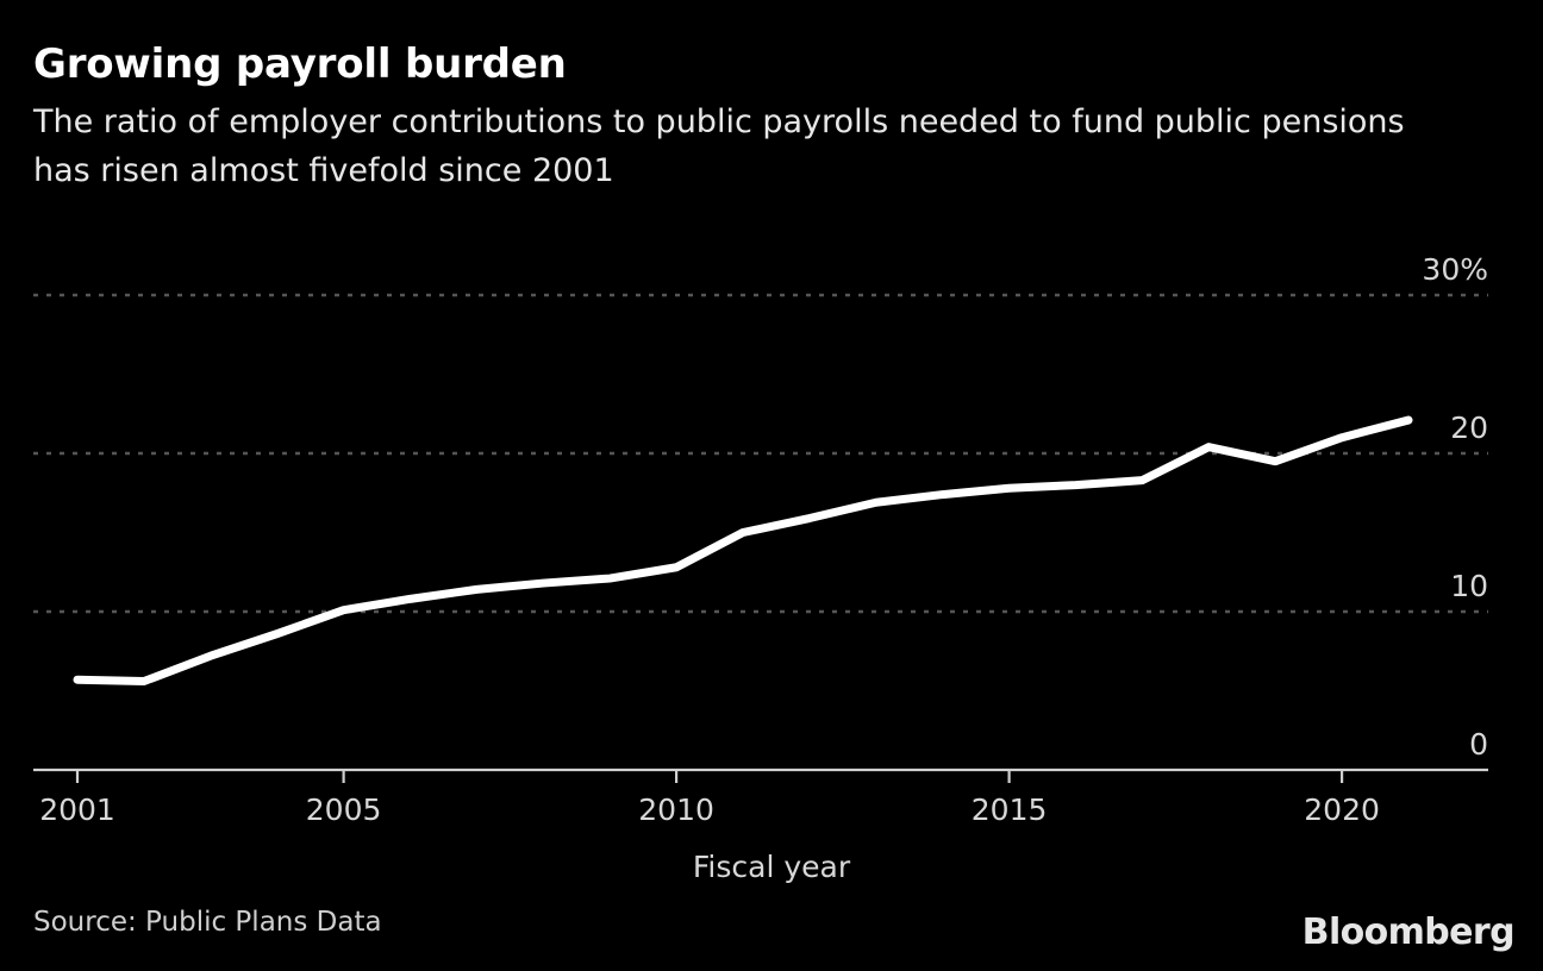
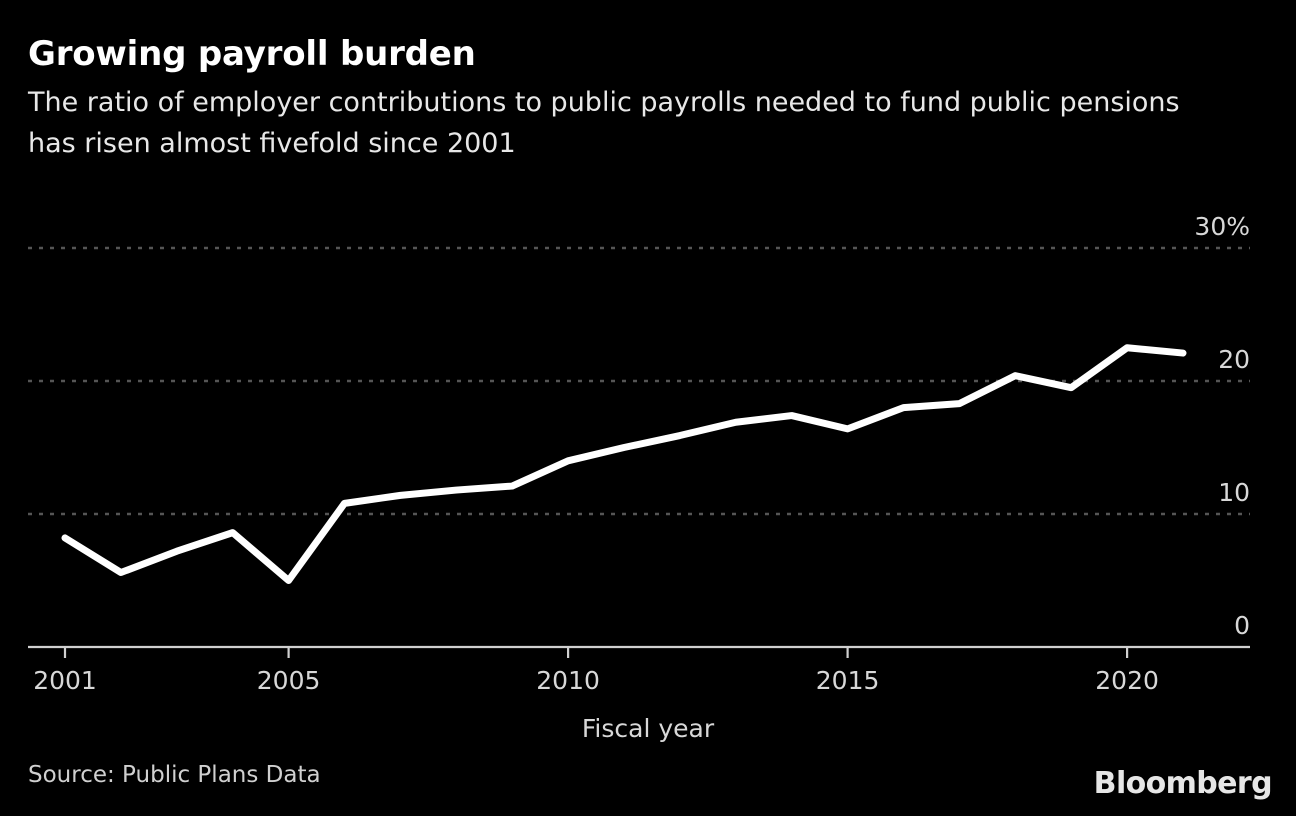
2001: 5.7% -> 8.2%
2005: 10.1% -> 5.0%
2010: 12.8% -> 14.0%
2015: 17.8% -> 16.4%
2020: 21.0% -> 22.5%
